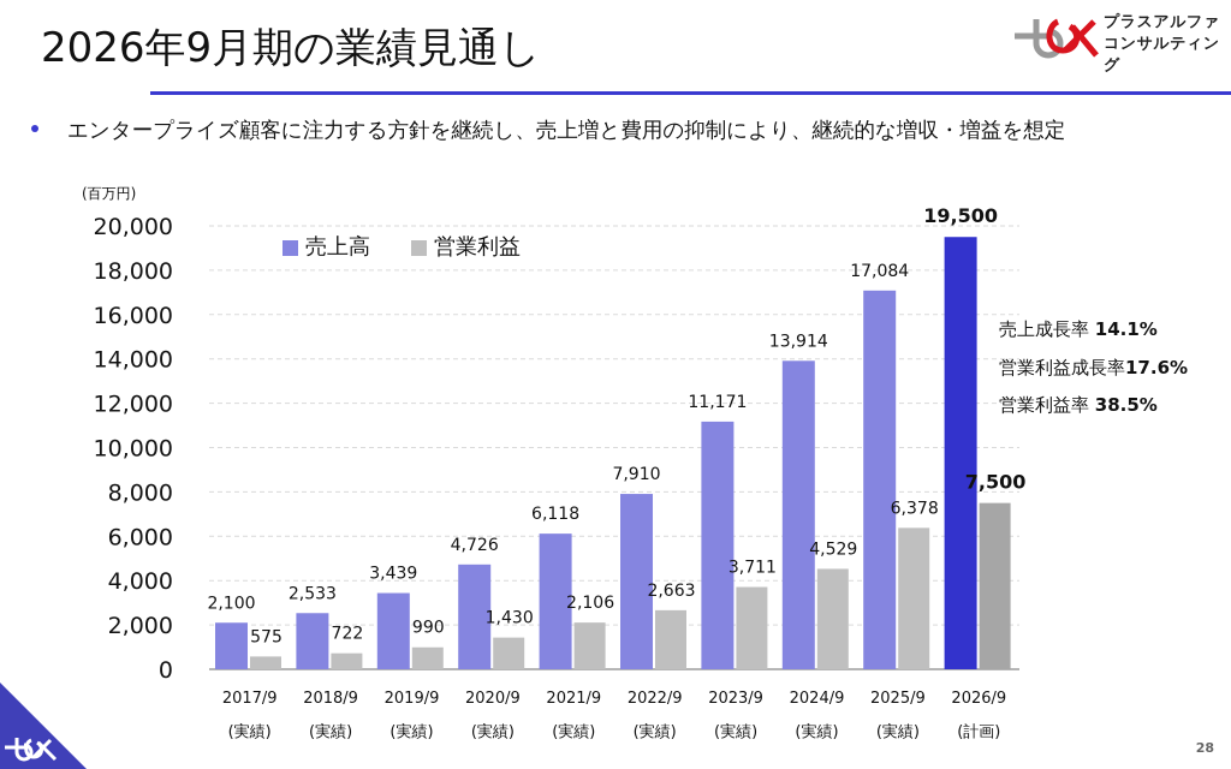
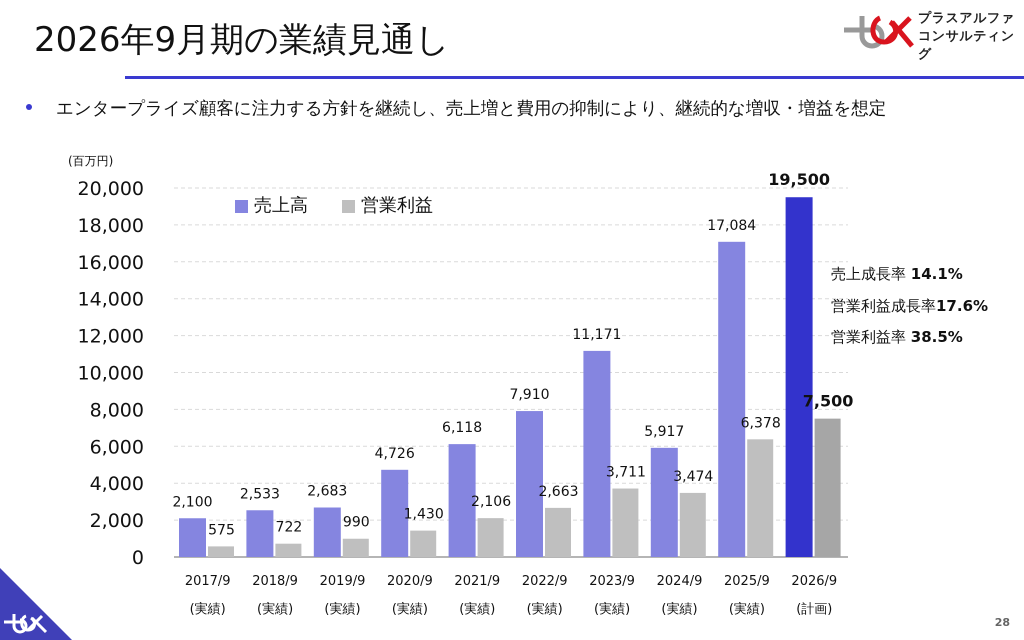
売上高/2019/9: 3,439 -> 2,683
売上高/2024/9: 13,914 -> 5,917
営業利益/2024/9: 4,529 -> 3,474
